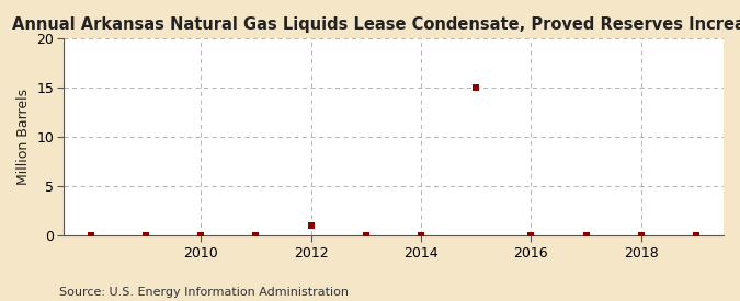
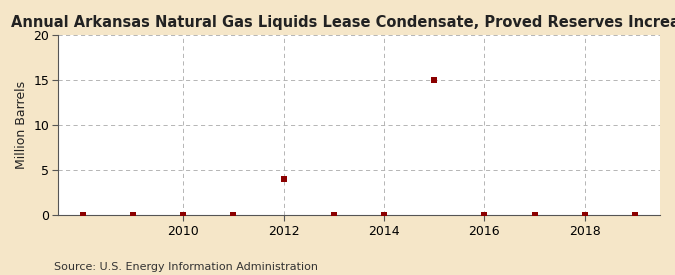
2012: 1 -> 4
